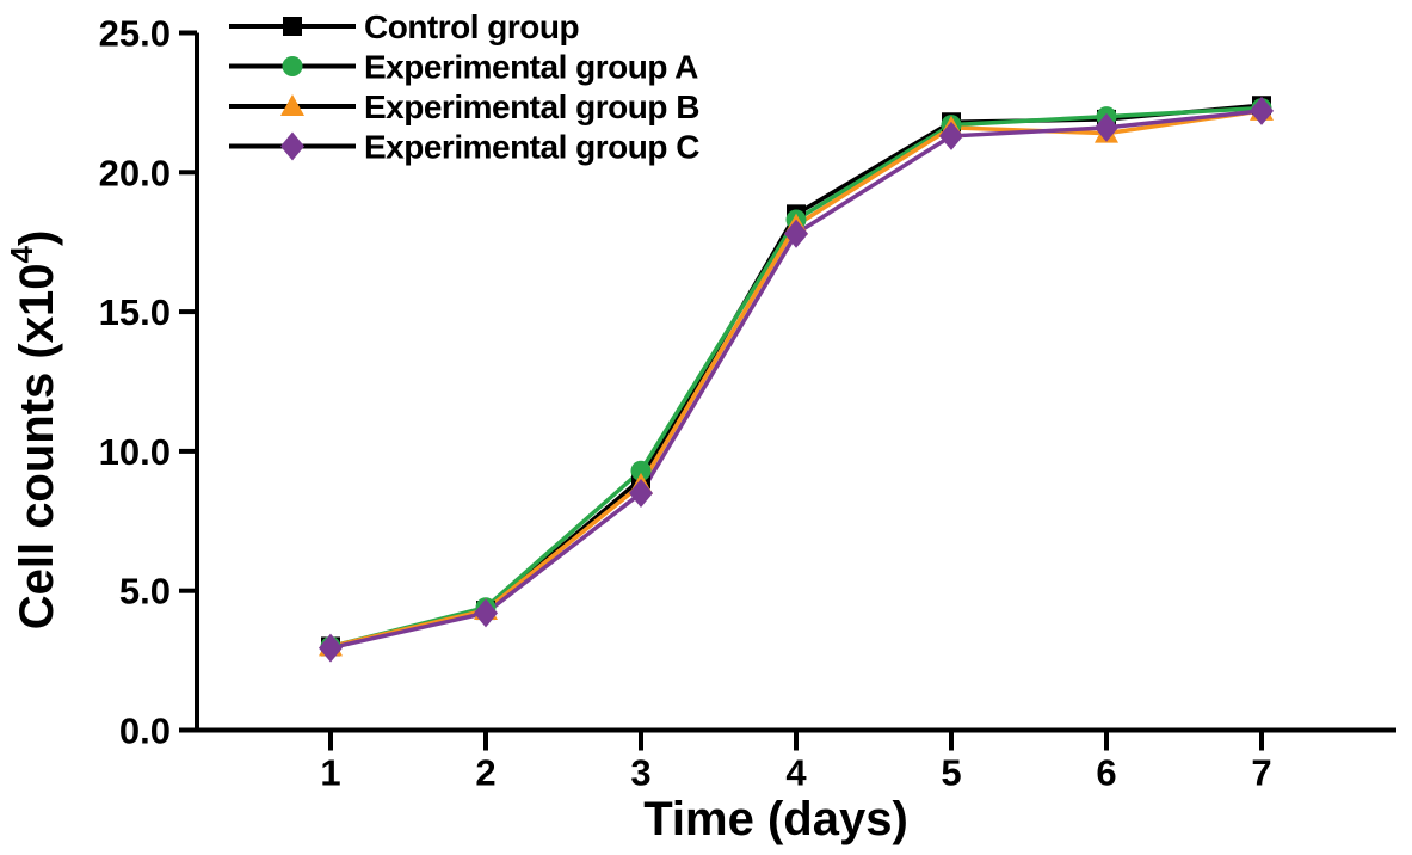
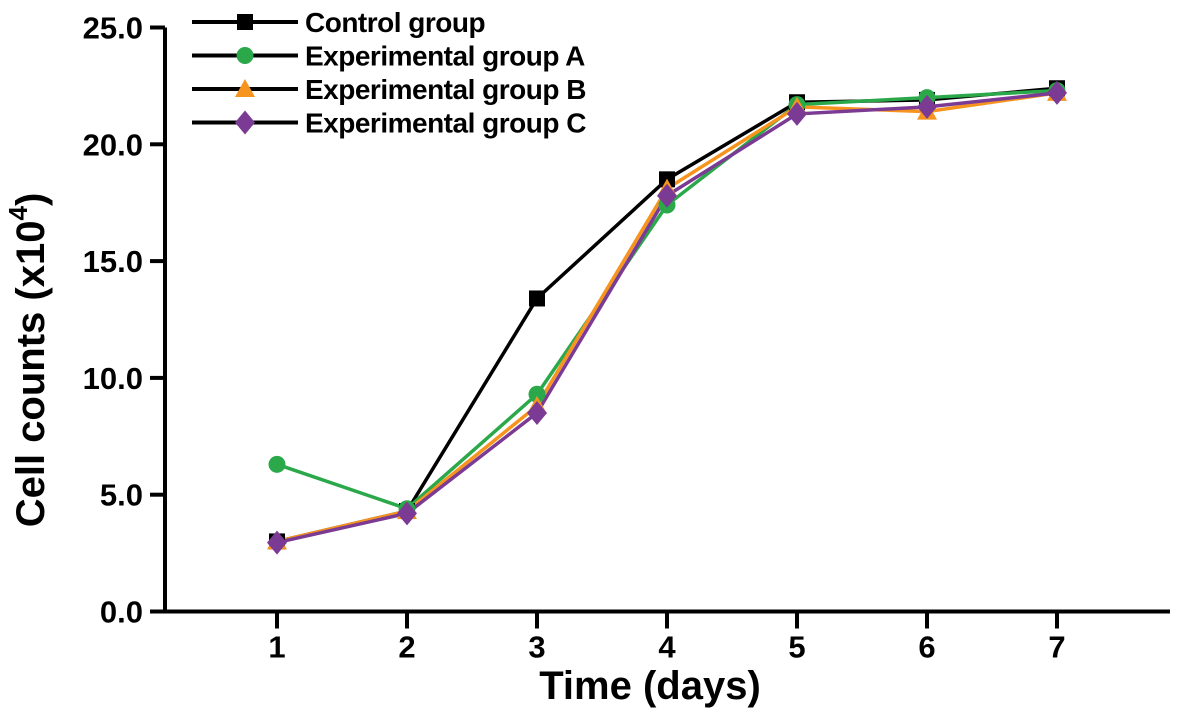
Experimental group A/1: 3.0 -> 6.3
Control group/3: 9.0 -> 13.4
Experimental group A/4: 18.3 -> 17.4
